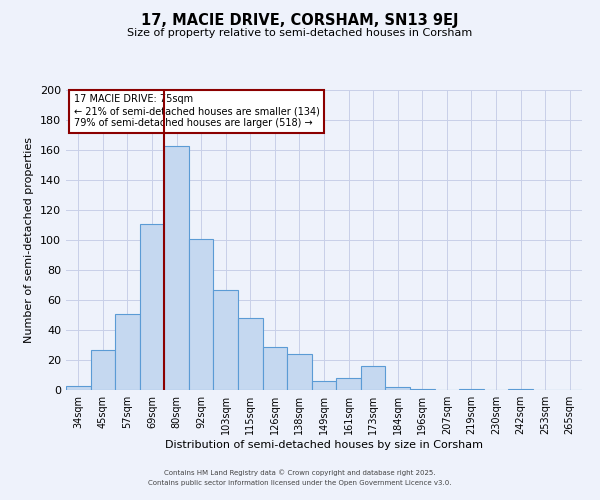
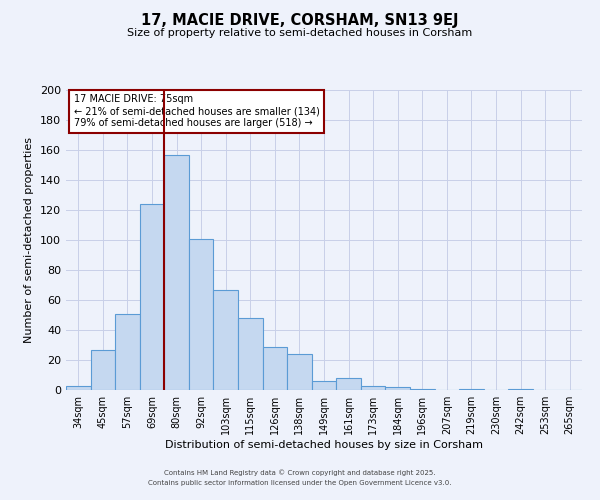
69sqm: 111 -> 124
80sqm: 163 -> 157
173sqm: 16 -> 3
